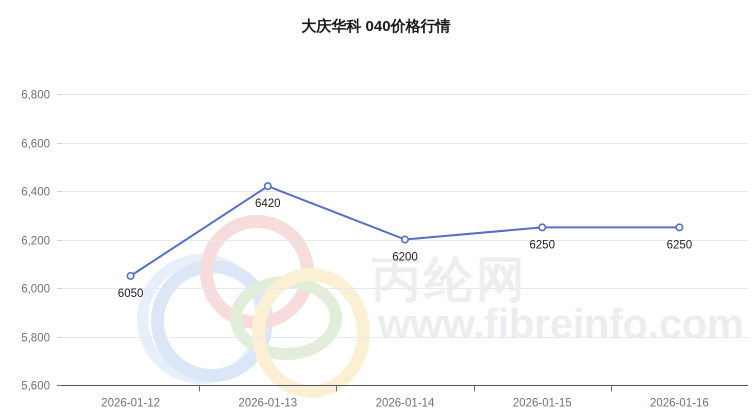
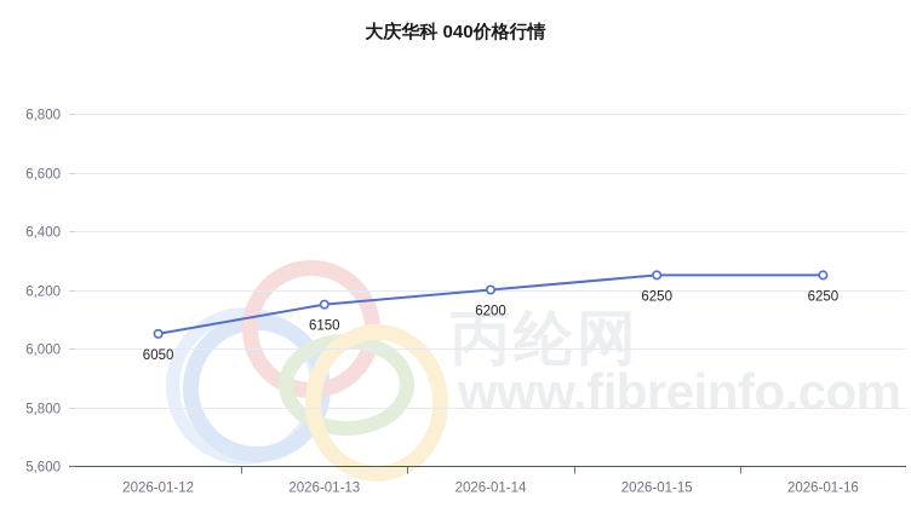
2026-01-13: 6420 -> 6150
